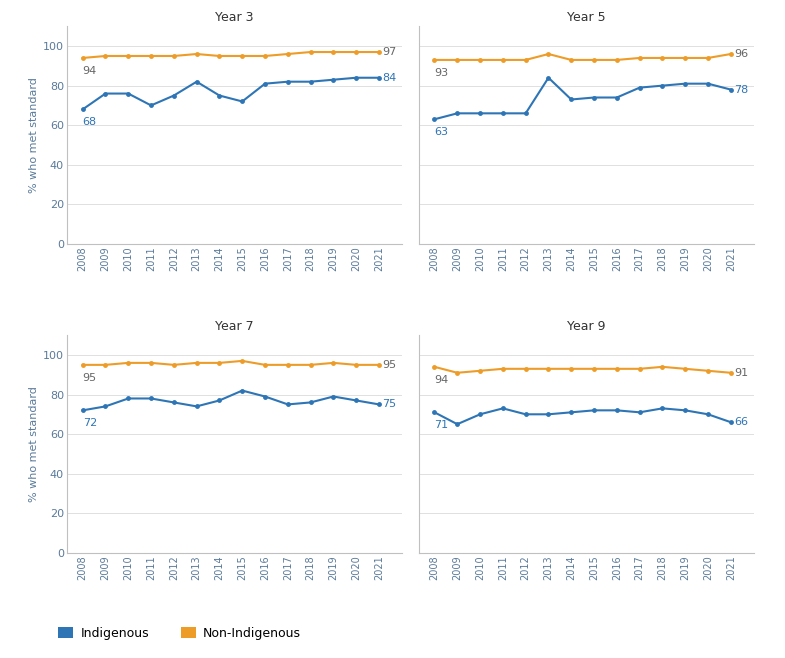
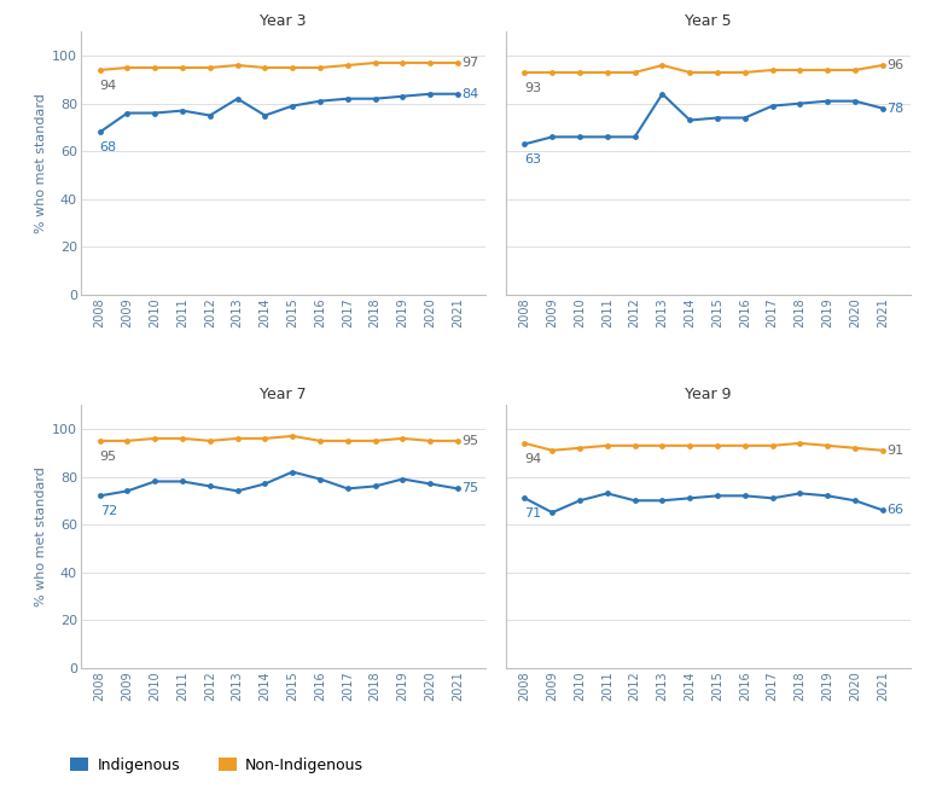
Year 3/Indigenous/2011: 70 -> 77
Year 3/Indigenous/2015: 72 -> 79
